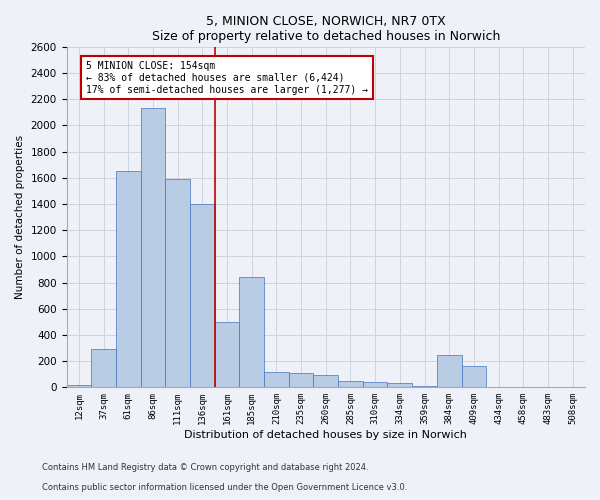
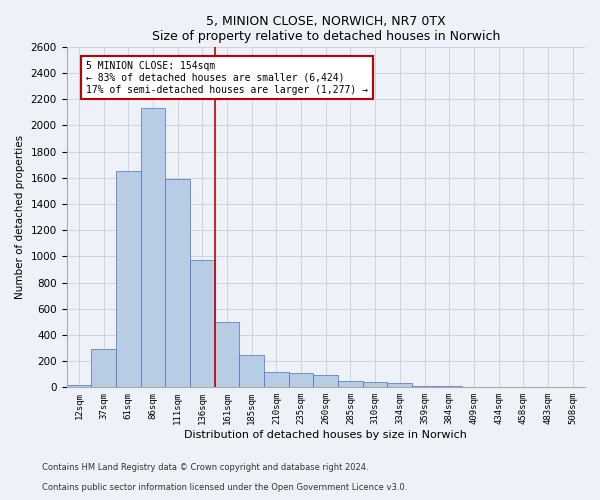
136sqm: 1400 -> 980
185sqm: 840 -> 240
384sqm: 250 -> 10
409sqm: 160 -> 10
